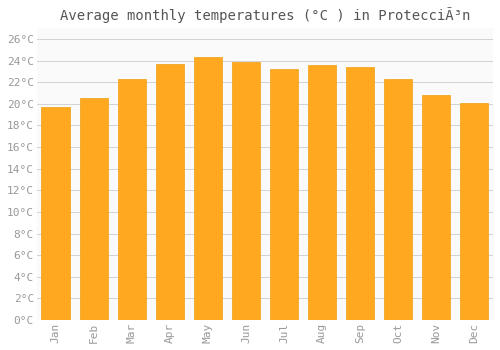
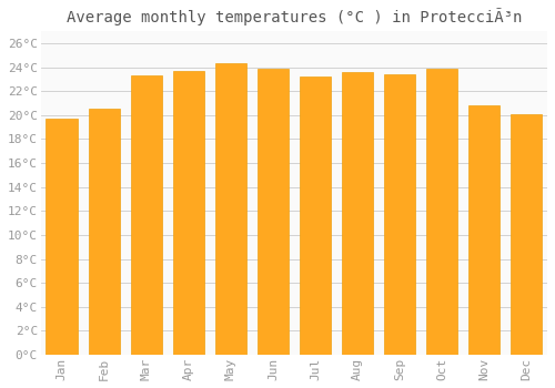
Mar: 22.3°C -> 23.3°C
Oct: 22.3°C -> 23.9°C
